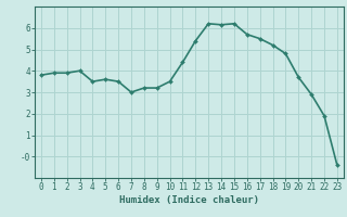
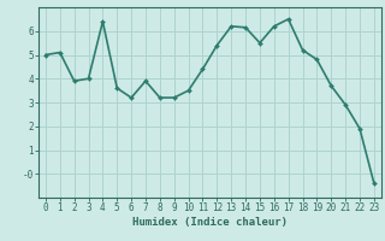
0: 3.8 -> 5.0
1: 3.9 -> 5.1
4: 3.5 -> 6.4
6: 3.5 -> 3.2
7: 3.0 -> 3.9
15: 6.2 -> 5.5
16: 5.7 -> 6.2
17: 5.5 -> 6.5
